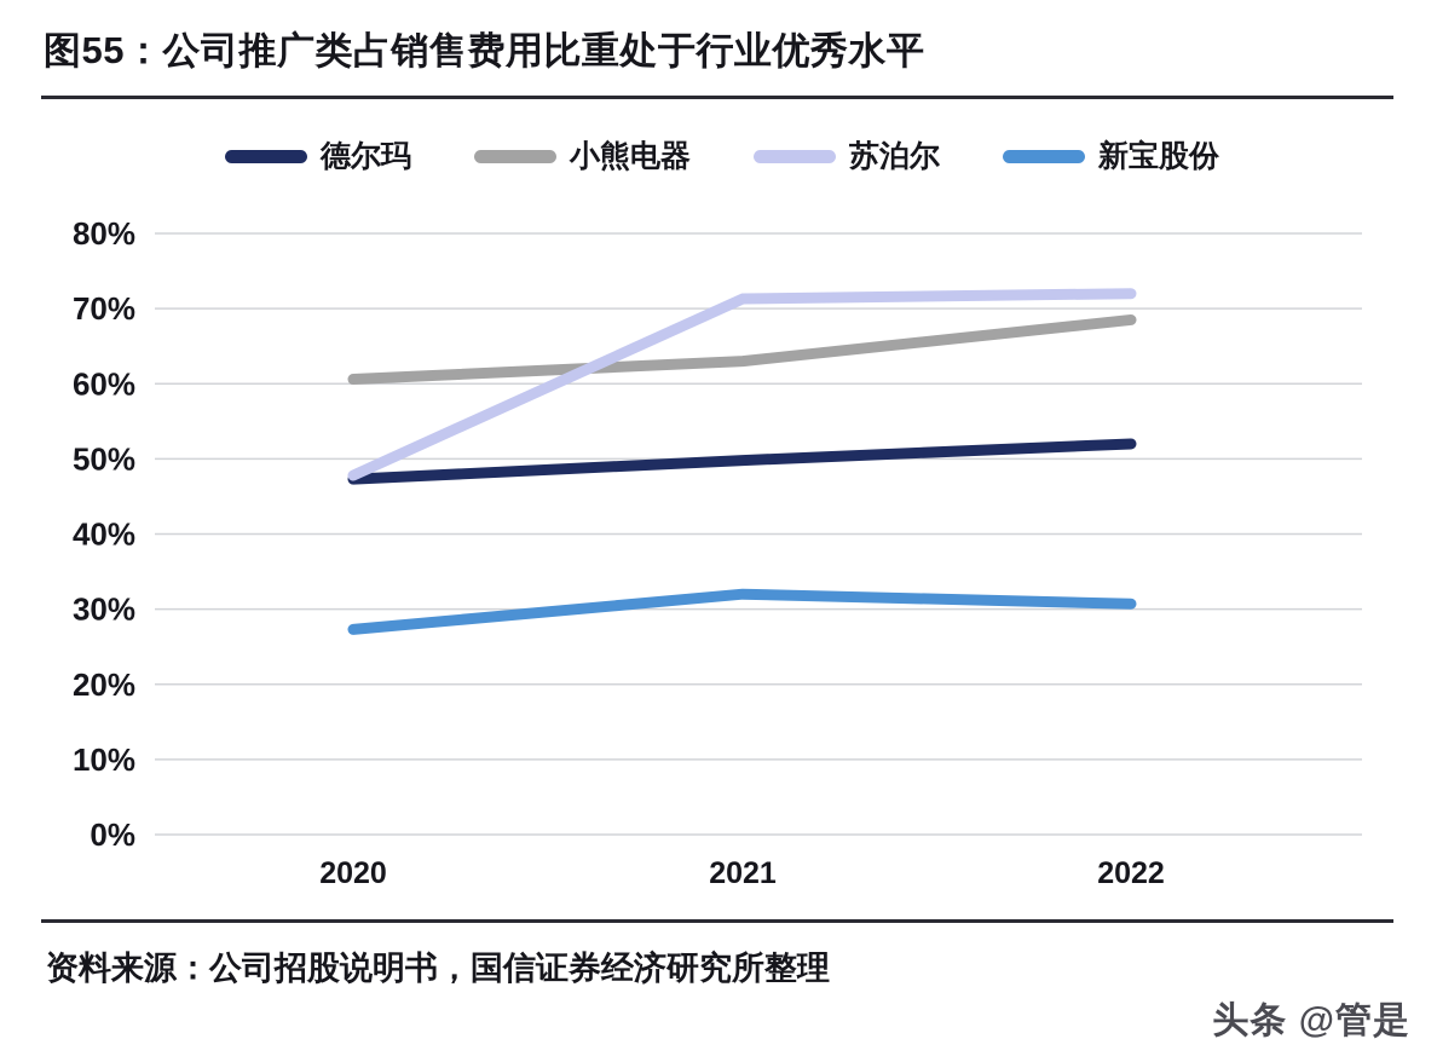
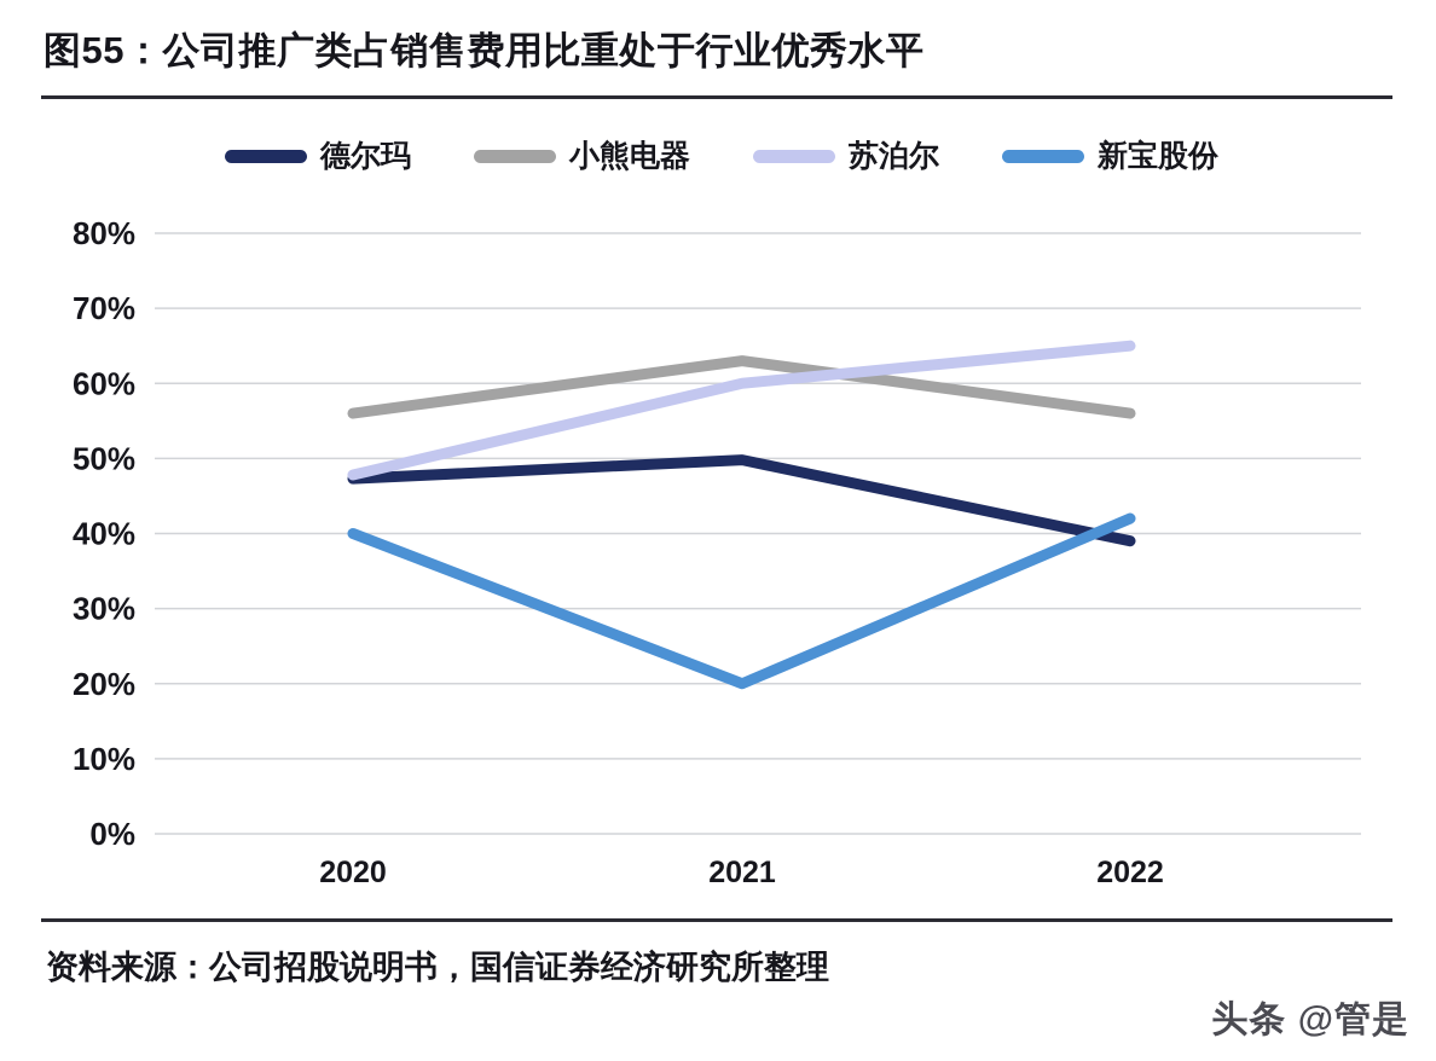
小熊电器/2020: 61% -> 56%
新宝股份/2020: 27% -> 40%
苏泊尔/2021: 71% -> 60%
新宝股份/2021: 32% -> 20%
德尔玛/2022: 52% -> 39%
小熊电器/2022: 68% -> 56%
苏泊尔/2022: 72% -> 65%
新宝股份/2022: 31% -> 42%
